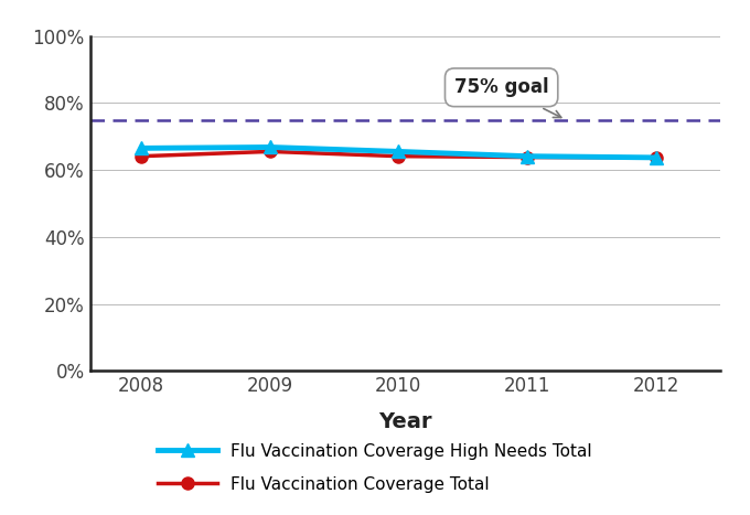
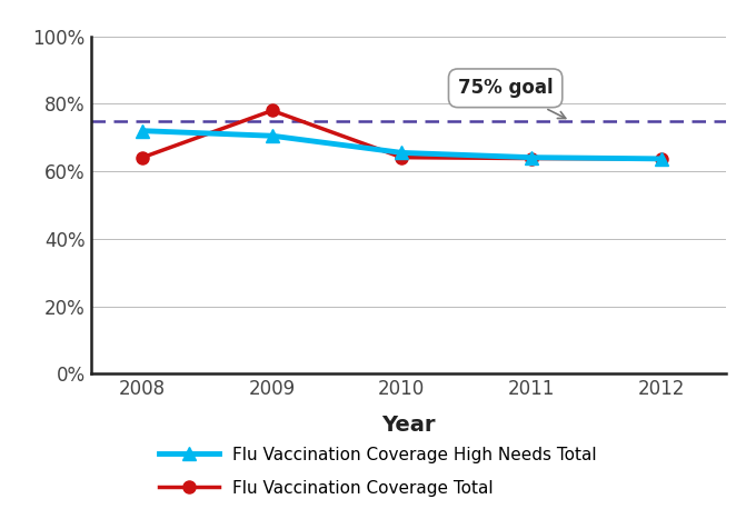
Flu Vaccination Coverage High Needs Total/2008: 66.5% -> 72.0%
Flu Vaccination Coverage High Needs Total/2009: 66.8% -> 70.5%
Flu Vaccination Coverage Total/2009: 65.5% -> 78.0%
